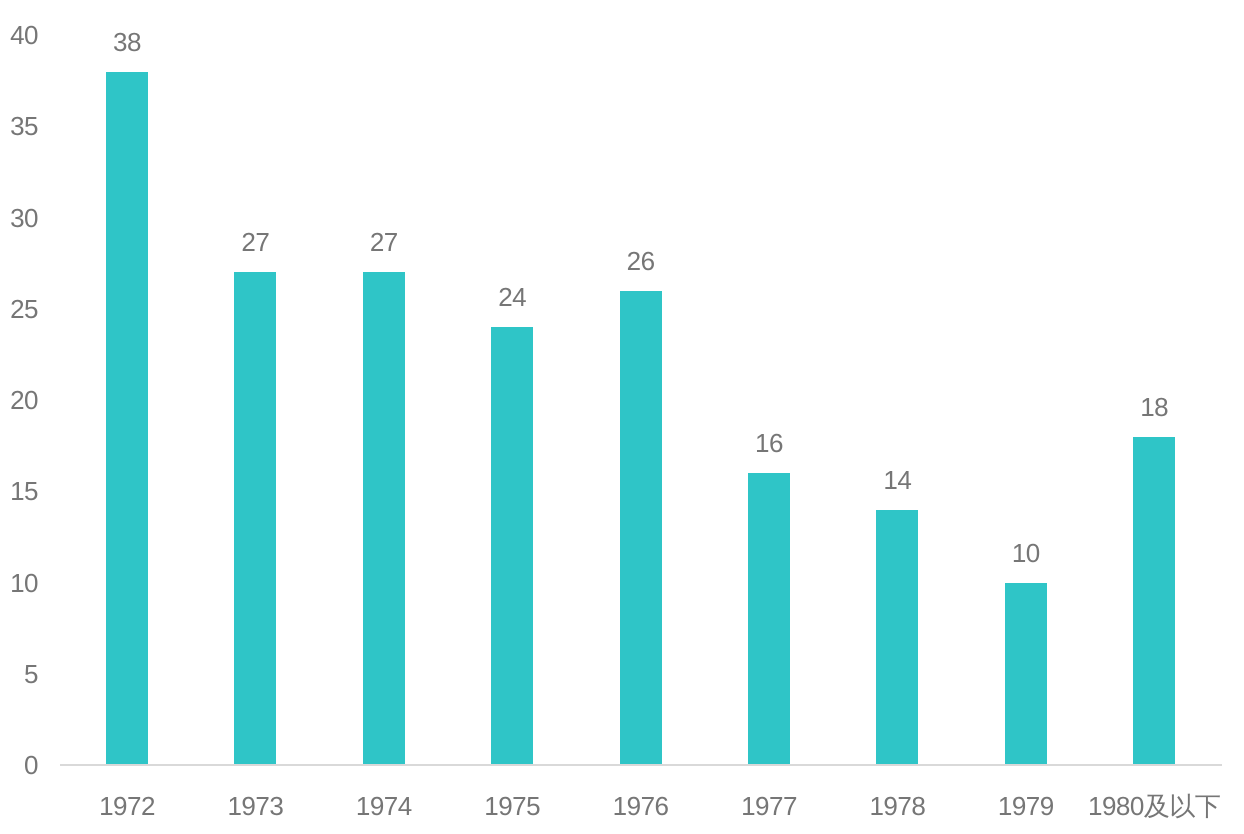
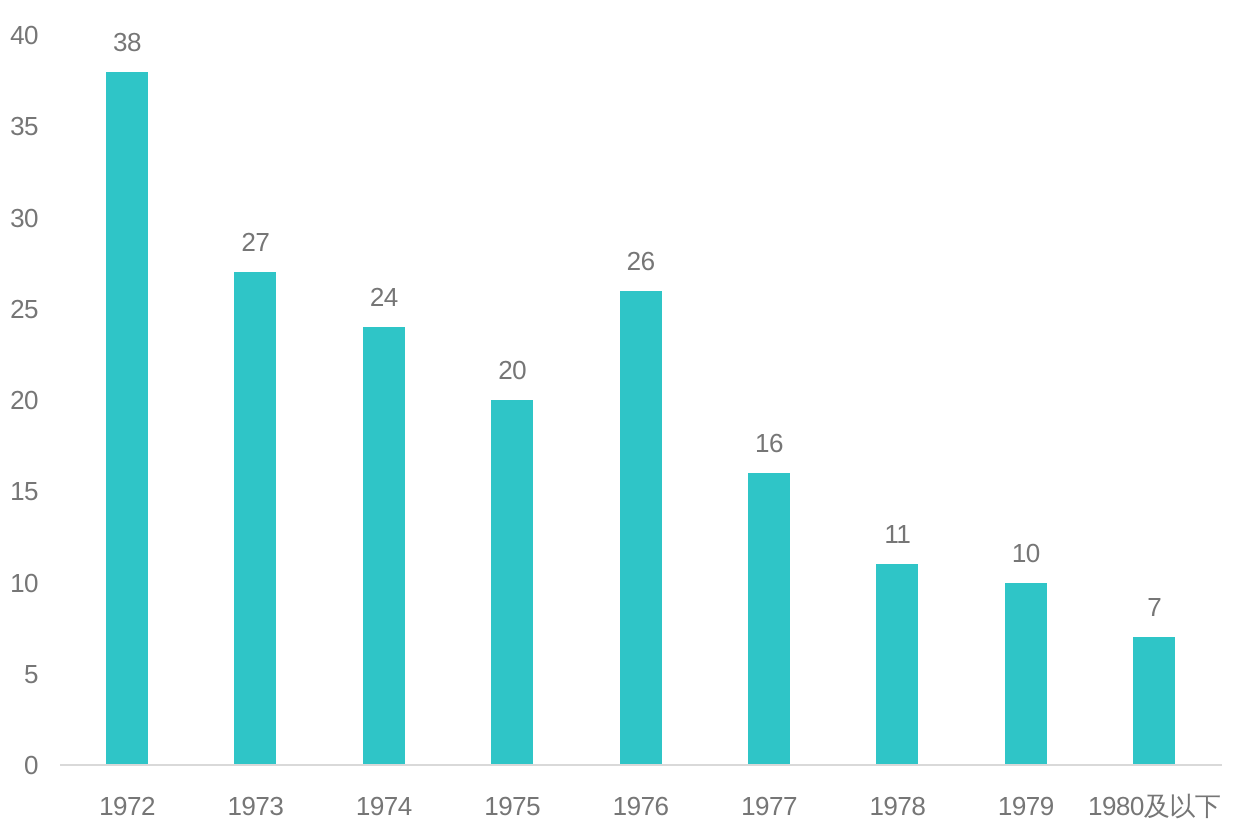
1974: 27 -> 24
1975: 24 -> 20
1978: 14 -> 11
1980及以下: 18 -> 7
